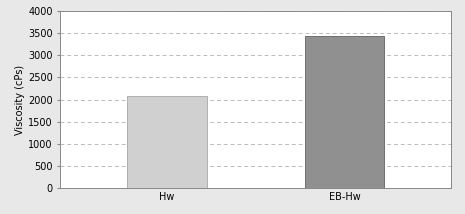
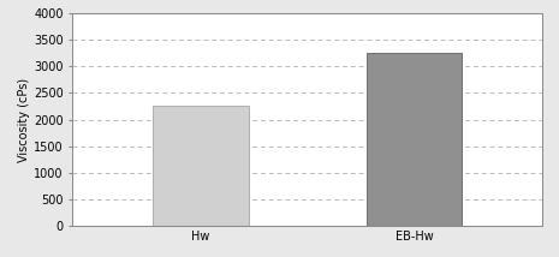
Hw: 2090 -> 2250
EB-Hw: 3430 -> 3250
